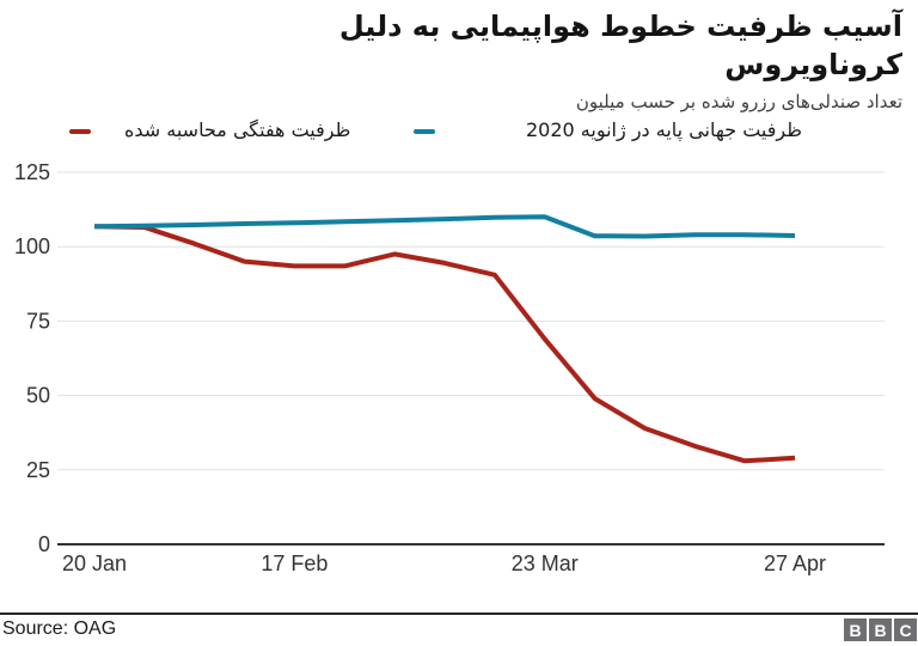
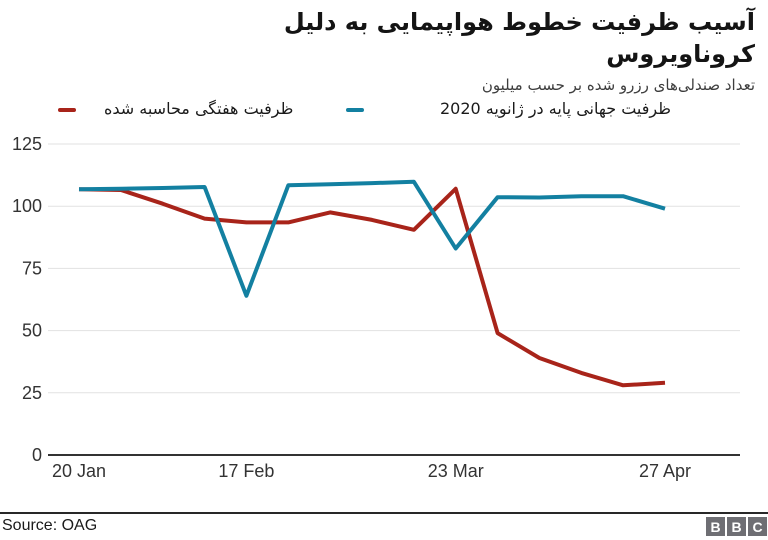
ظرفیت جهانی پایه در ژانویه 2020/17 Feb: 108 -> 64
ظرفیت هفتگی محاسبه شده/23 Mar: 69 -> 107
ظرفیت جهانی پایه در ژانویه 2020/23 Mar: 110 -> 83
ظرفیت جهانی پایه در ژانویه 2020/27 Apr: 104 -> 99
